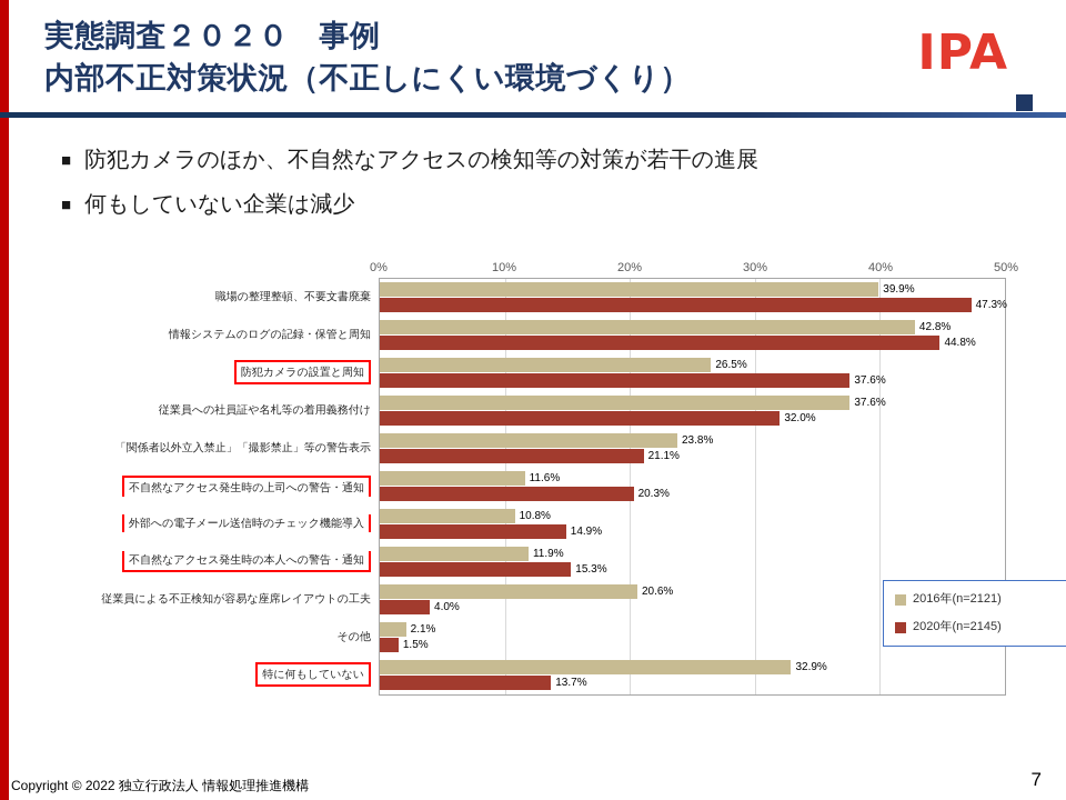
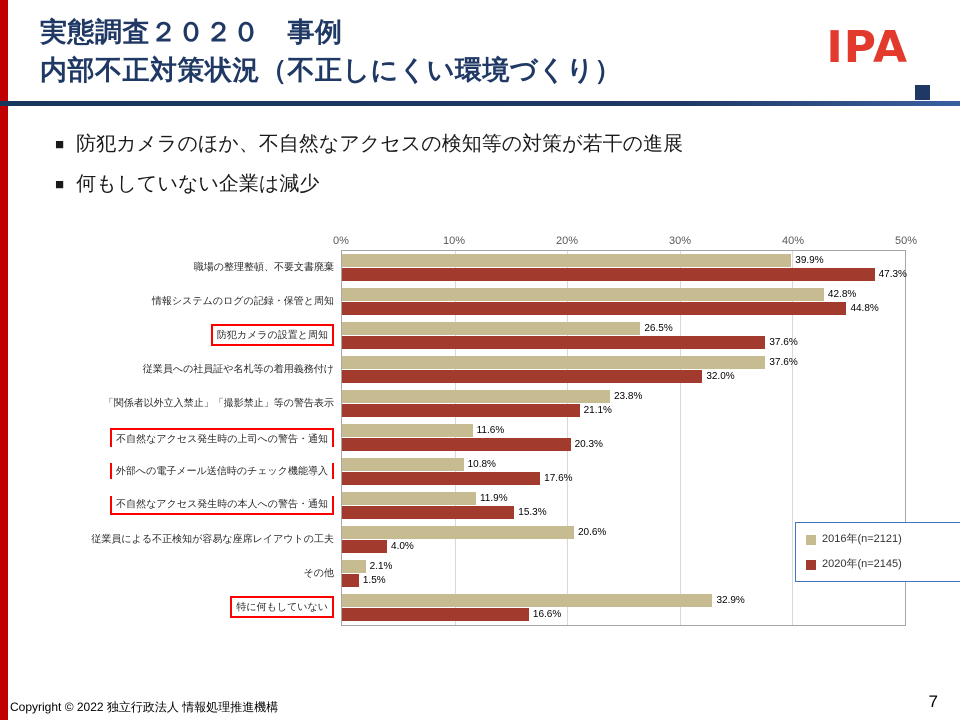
2020年(n=2145)/外部への電子メール送信時のチェック機能導入: 14.9% -> 17.6%
2020年(n=2145)/特に何もしていない: 13.7% -> 16.6%
